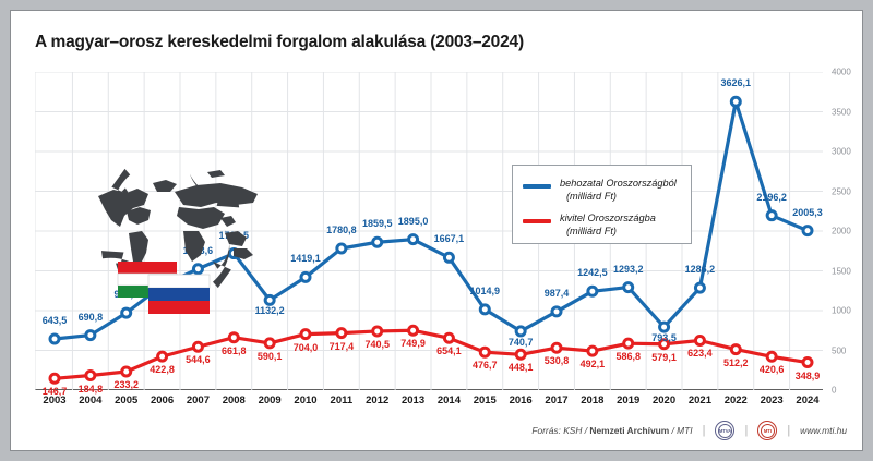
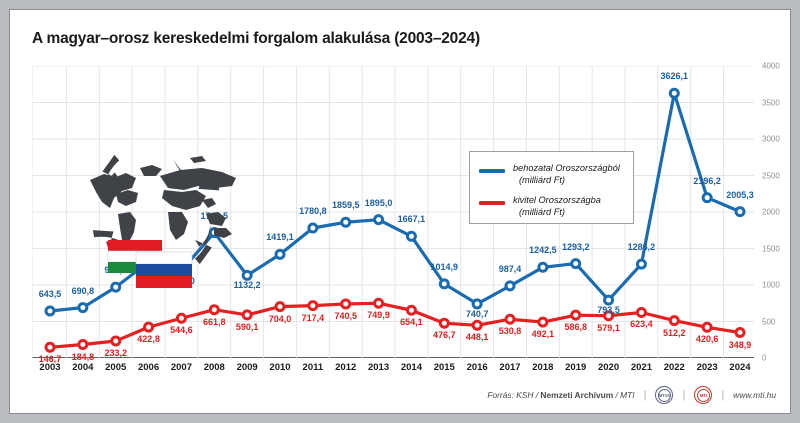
behozatal Oroszországból (milliárd Ft)/2007: 1523,6 -> 1196,0
